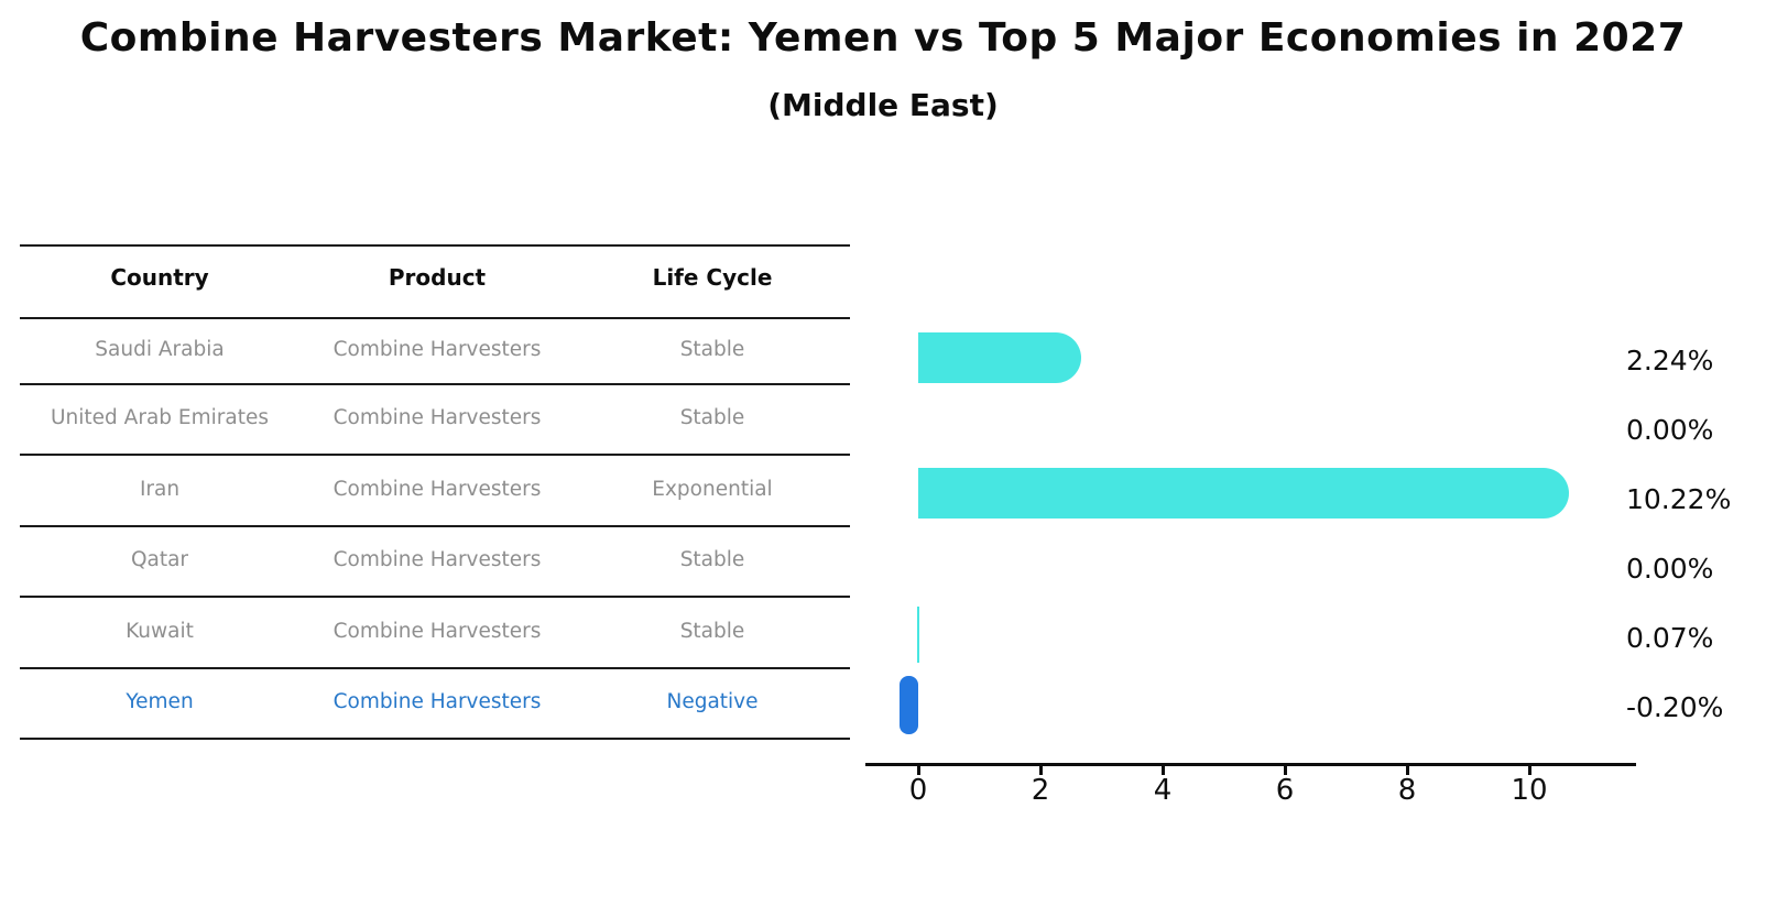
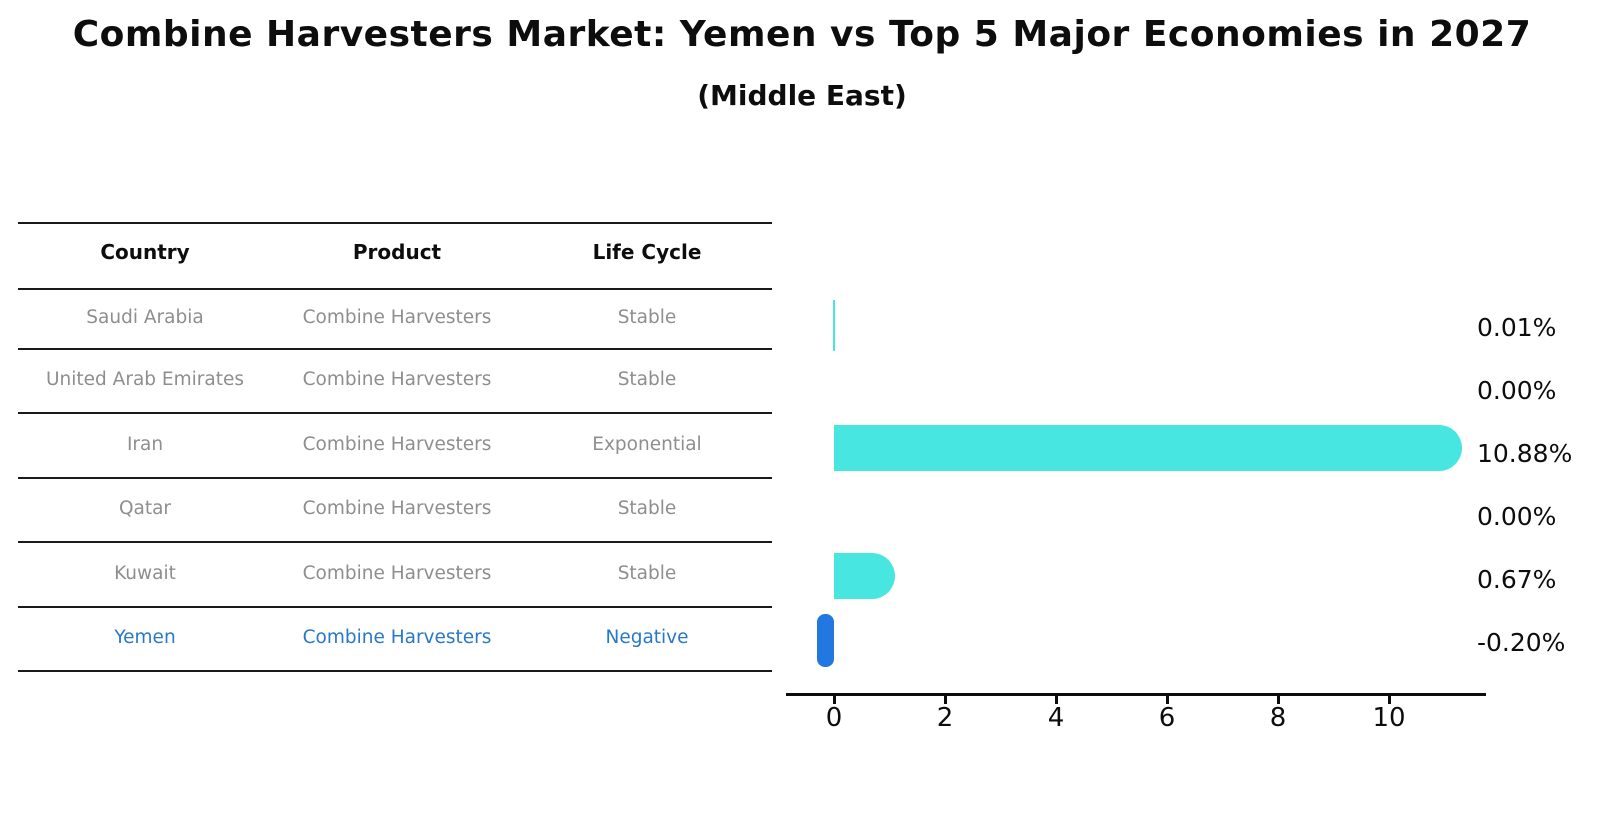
Saudi Arabia: 2.24% -> 0.01%
Iran: 10.22% -> 10.88%
Kuwait: 0.07% -> 0.67%
